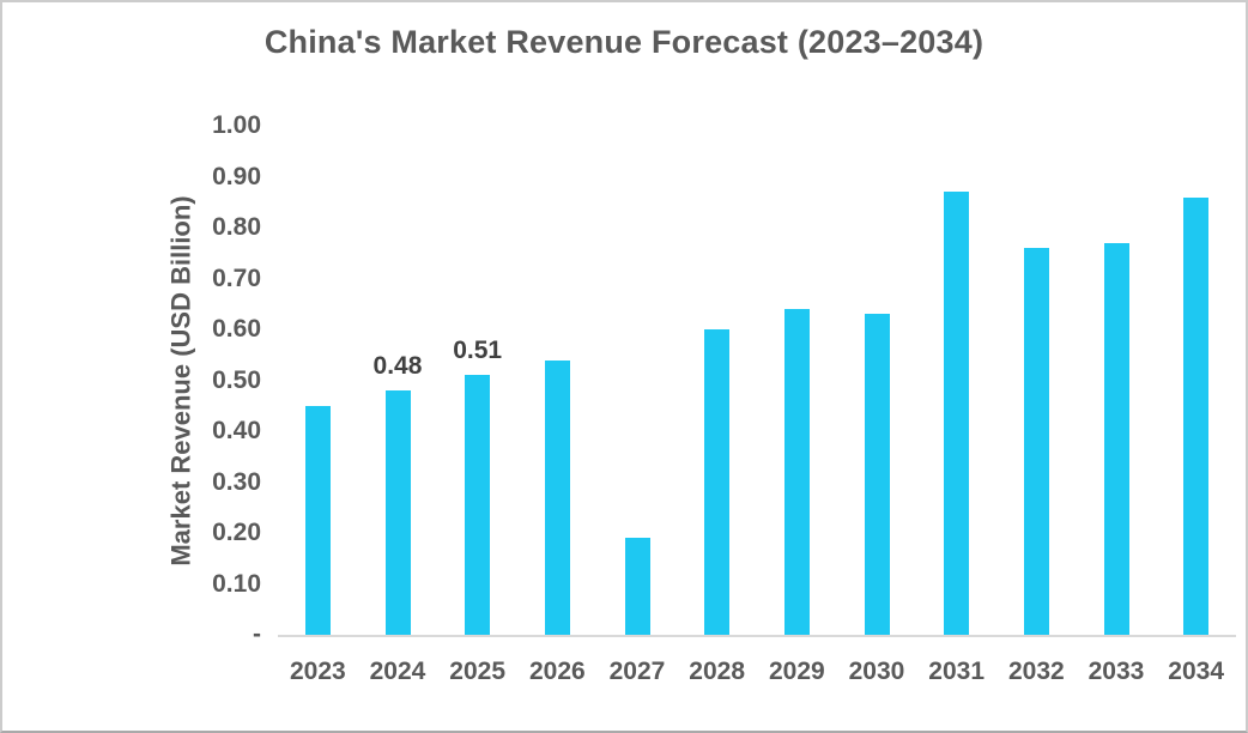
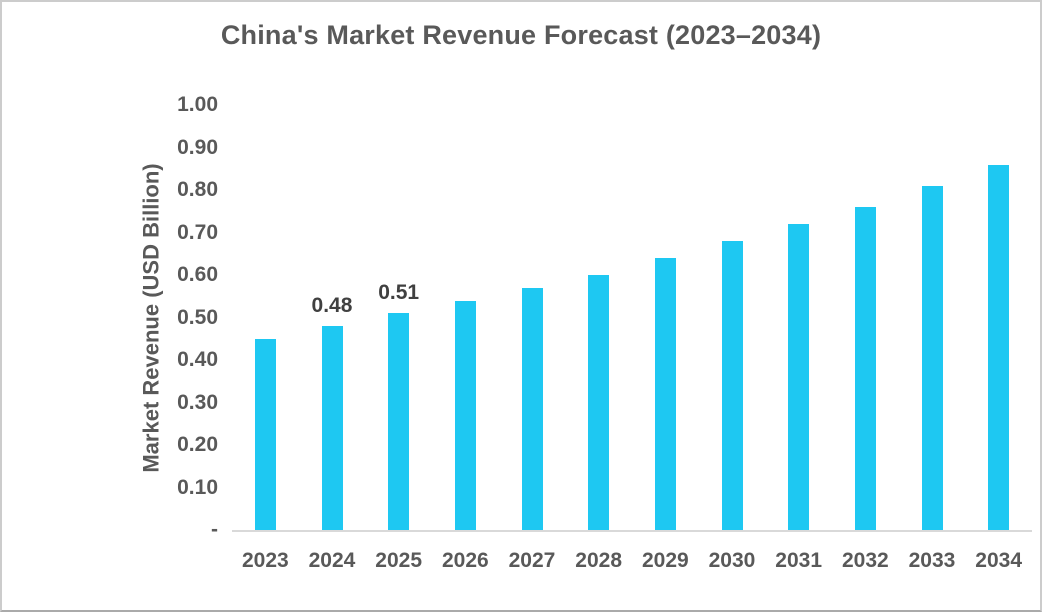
2027: 0.19 -> 0.57
2030: 0.63 -> 0.68
2031: 0.87 -> 0.72
2033: 0.77 -> 0.81
